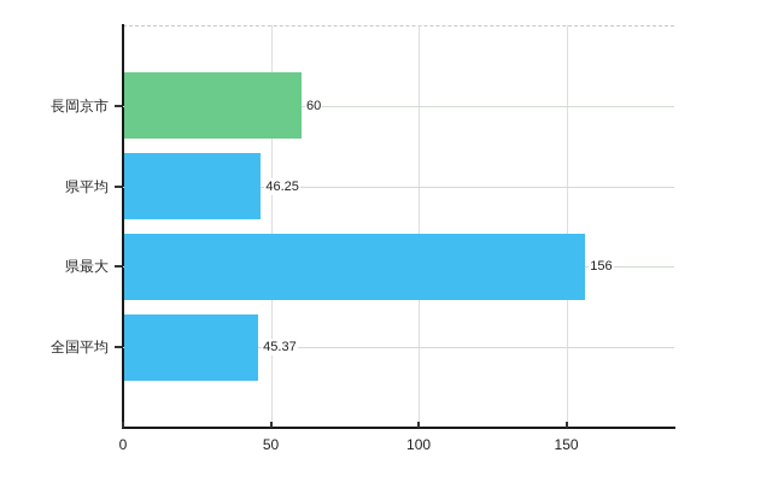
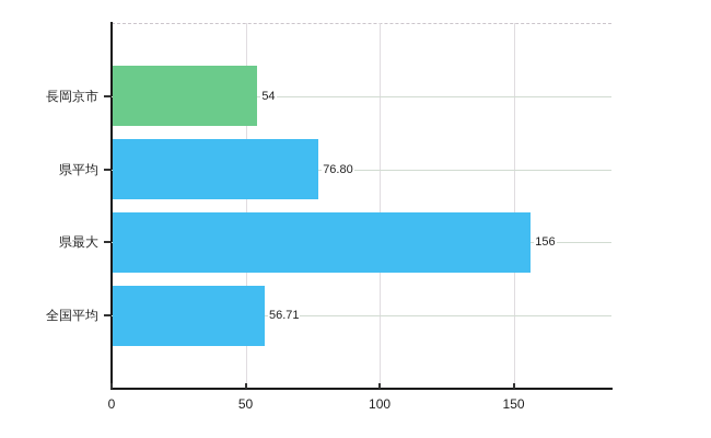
長岡京市: 60 -> 54
県平均: 46.25 -> 76.80
全国平均: 45.37 -> 56.71
